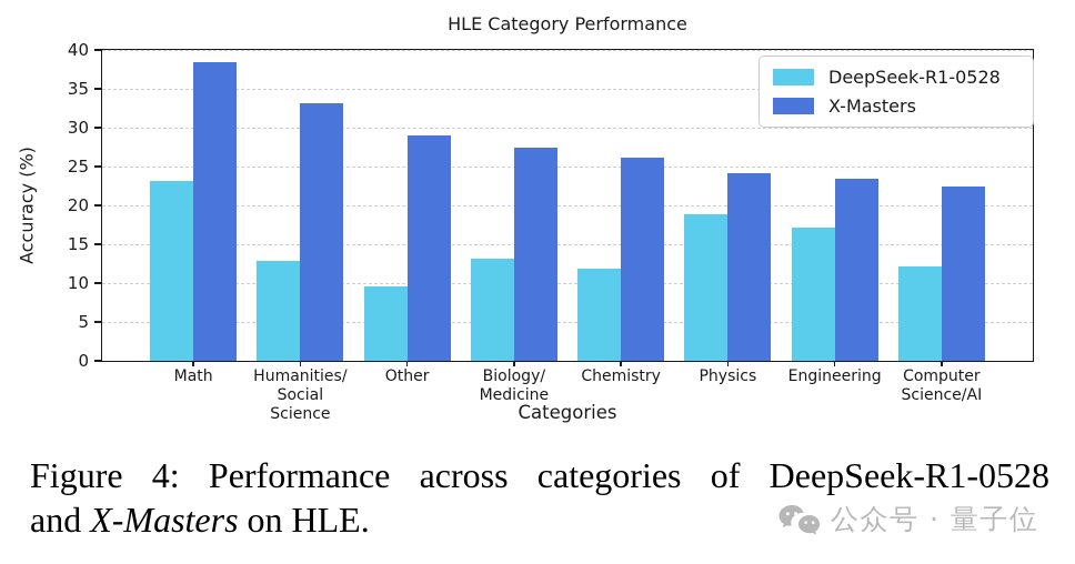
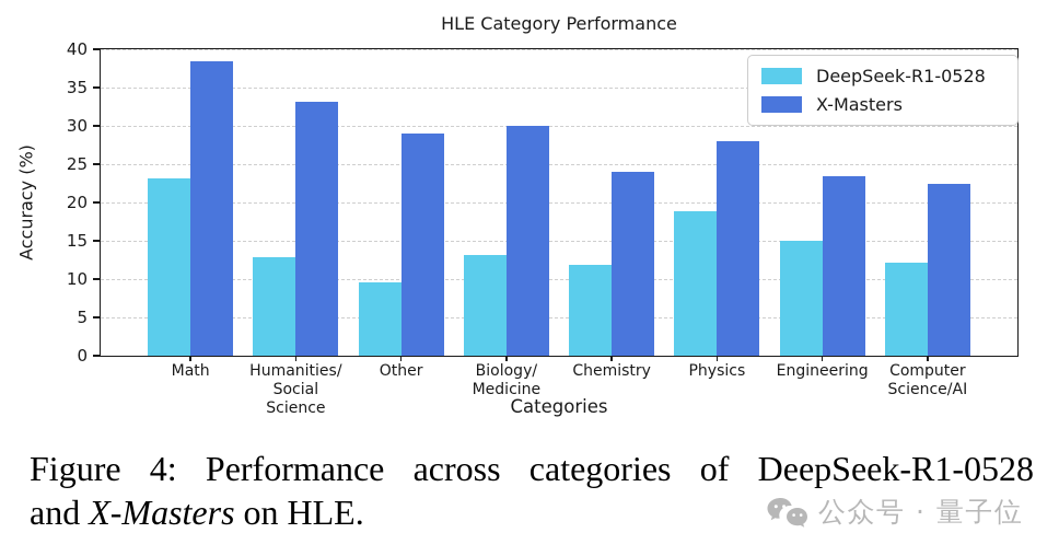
X-Masters/Biology/ Medicine: 28 -> 30
X-Masters/Chemistry: 26 -> 24
X-Masters/Physics: 24 -> 28
DeepSeek-R1-0528/Engineering: 17 -> 15
